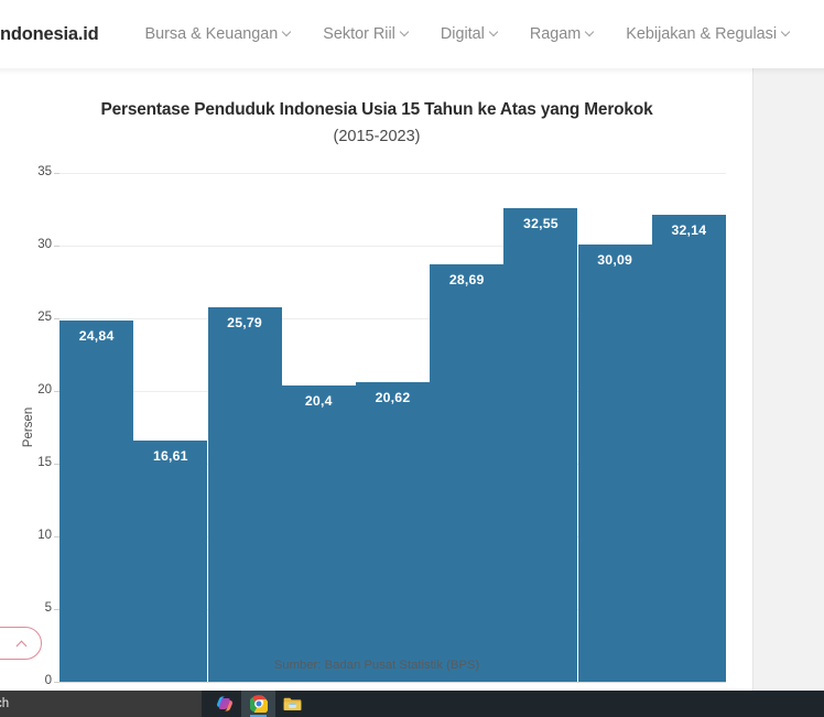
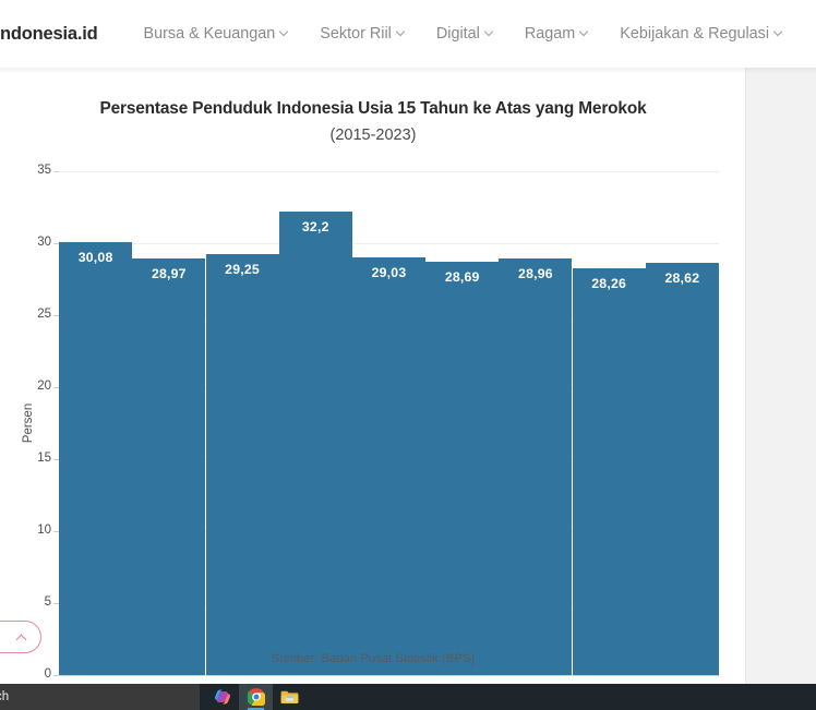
2015: 24,84 -> 30,08
2016: 16,61 -> 28,97
2017: 25,79 -> 29,25
2018: 20,4 -> 32,2
2019: 20,62 -> 29,03
2021: 32,55 -> 28,96
2022: 30,09 -> 28,26
2023: 32,14 -> 28,62
